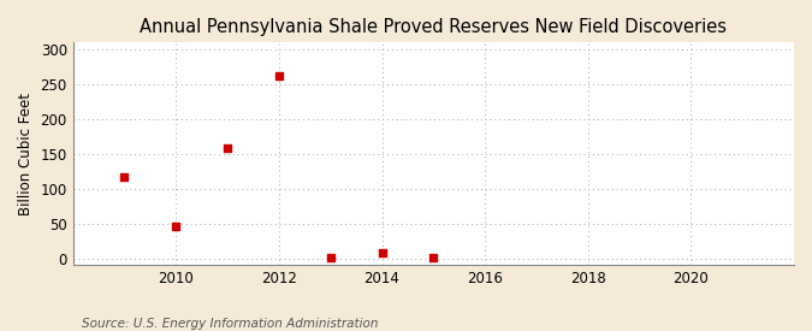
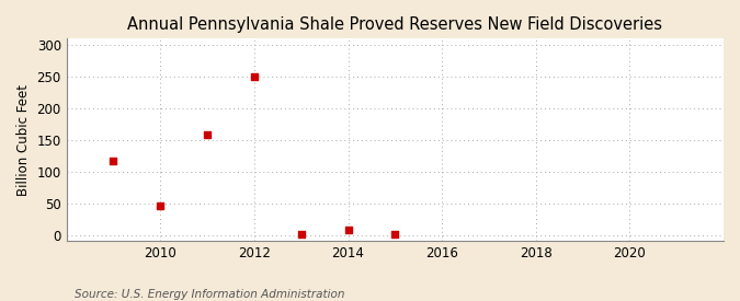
2012: 262 -> 250
